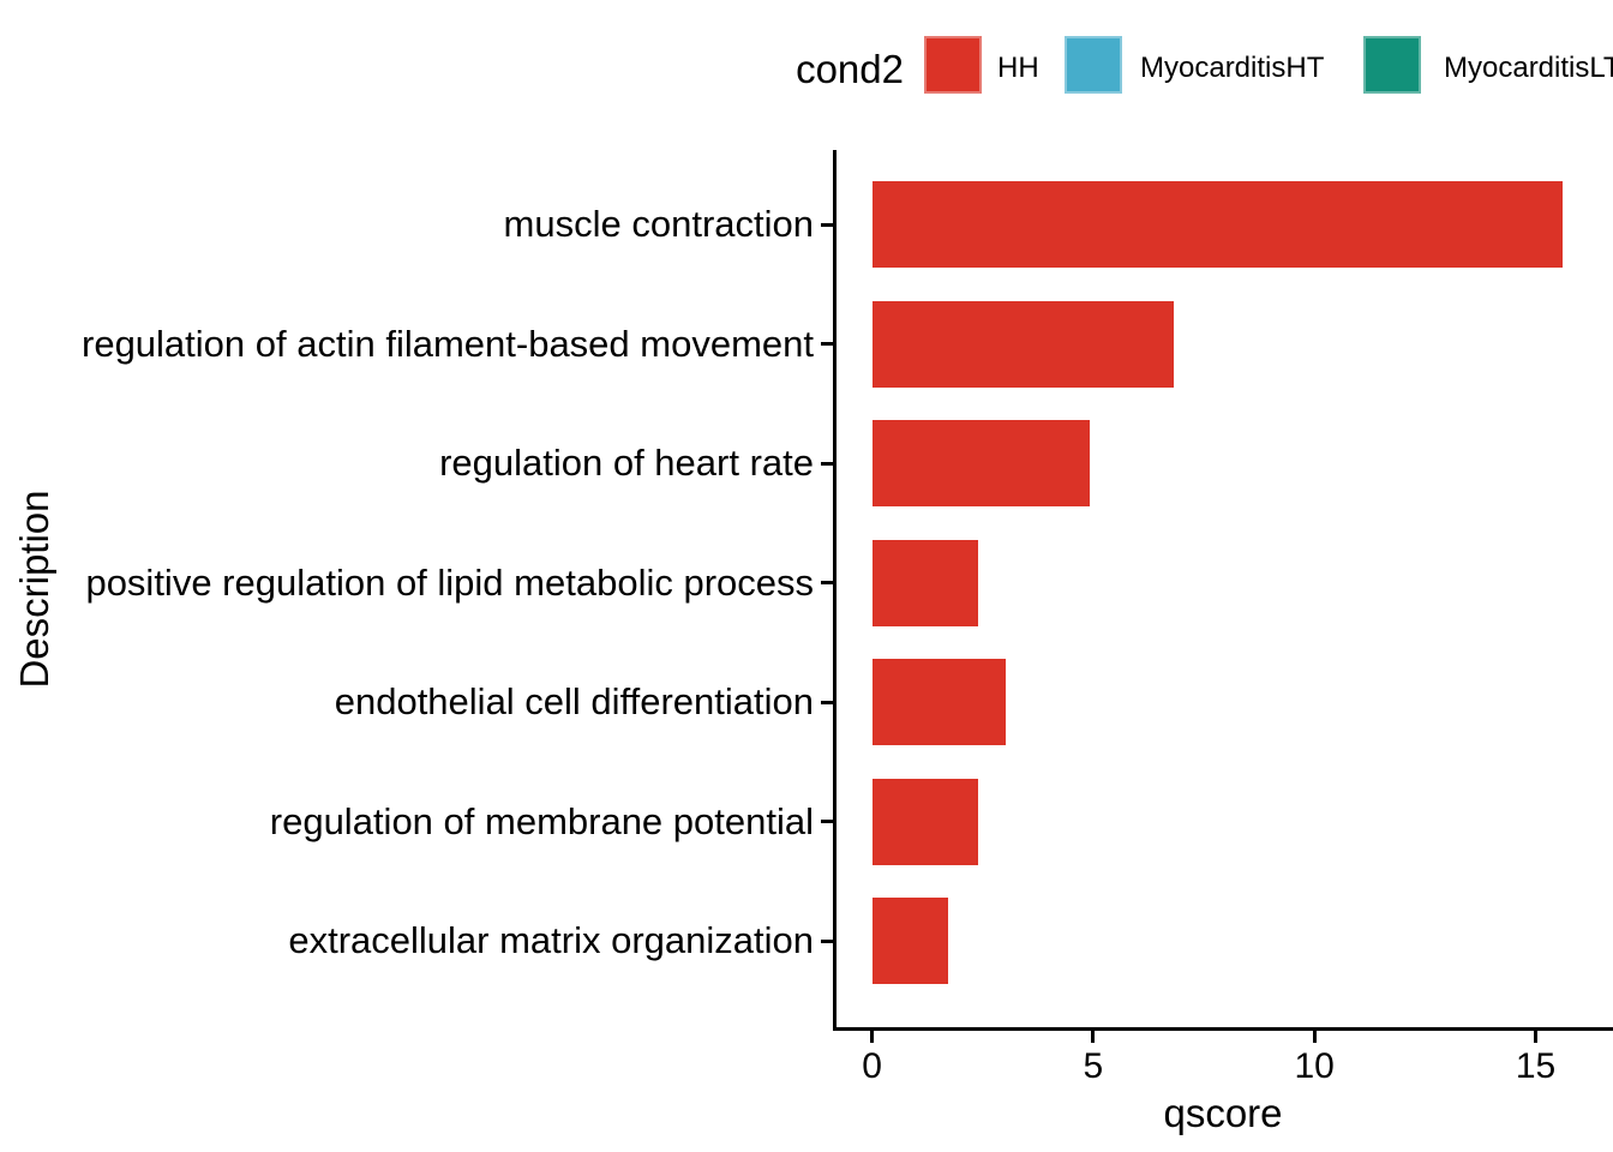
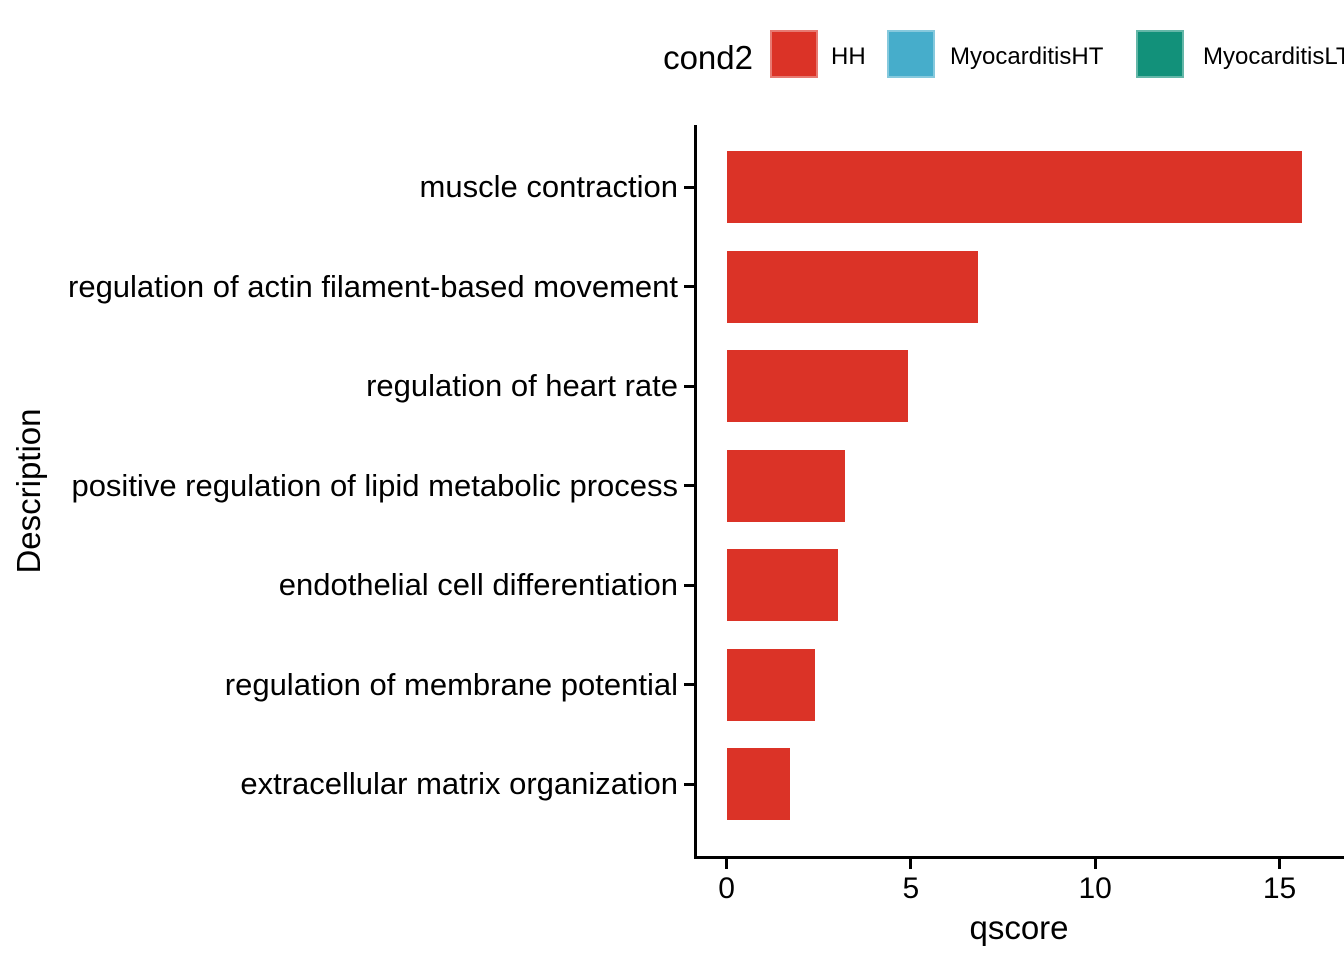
positive regulation of lipid metabolic process: 2.4 -> 3.2
